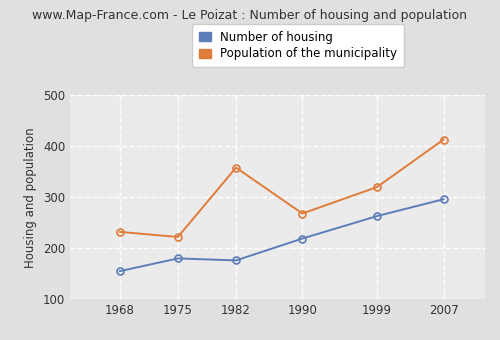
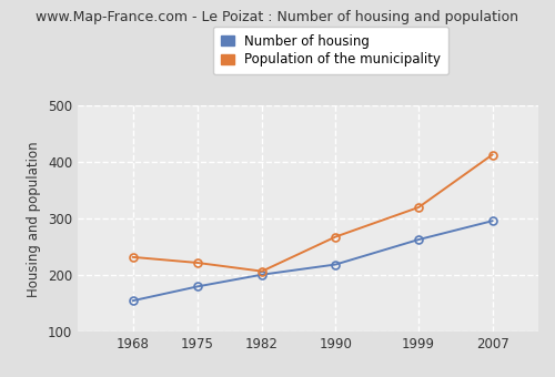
Number of housing/1982: 176 -> 201
Population of the municipality/1982: 358 -> 207
